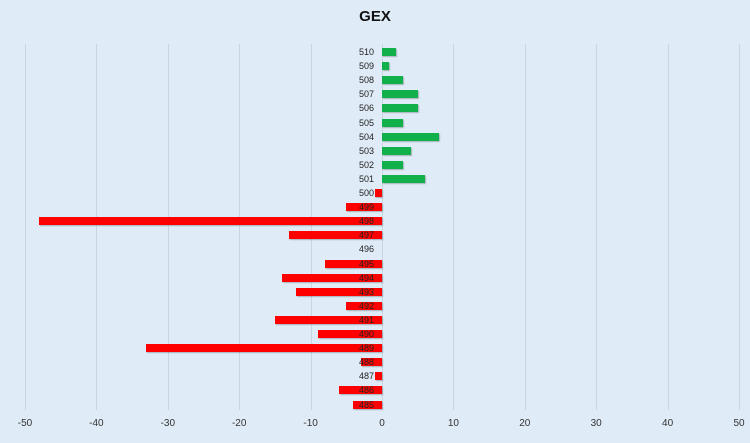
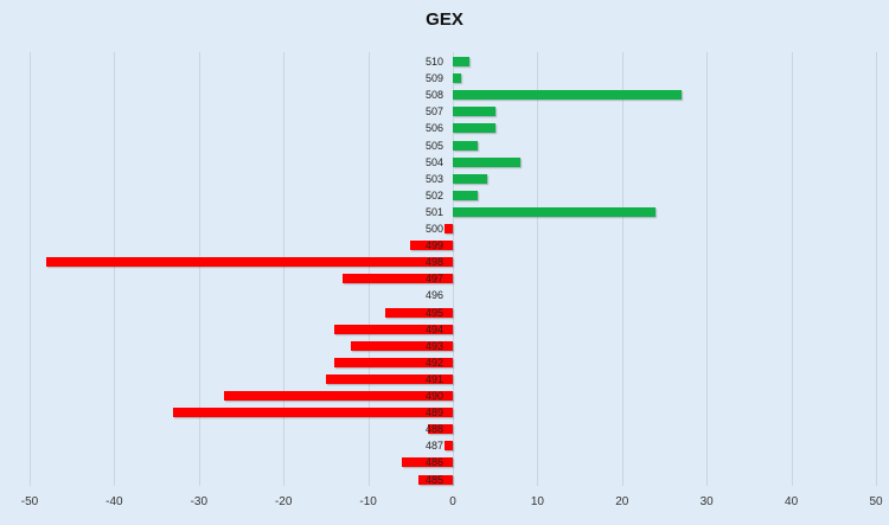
508: 3 -> 27
501: 6 -> 24
492: -5 -> -14
490: -9 -> -27
